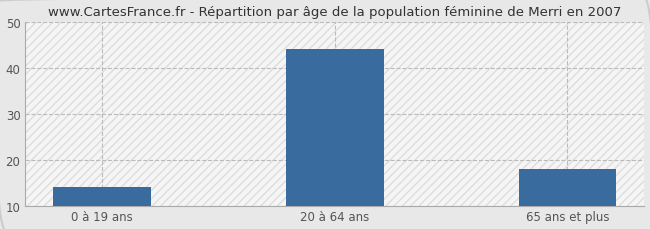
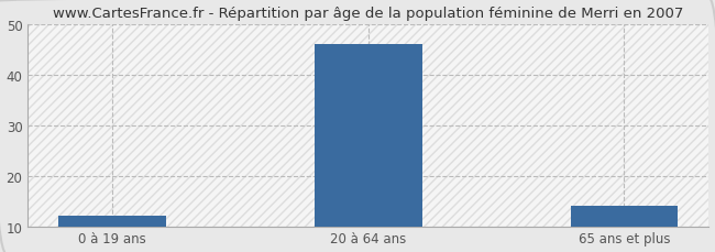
0 à 19 ans: 14 -> 12
20 à 64 ans: 44 -> 46
65 ans et plus: 18 -> 14
